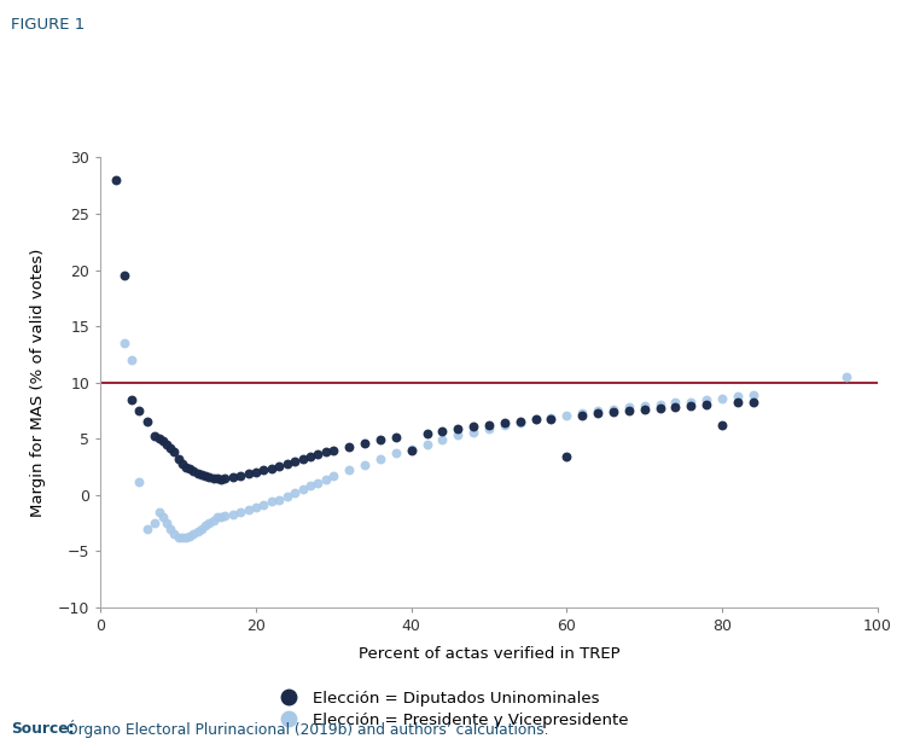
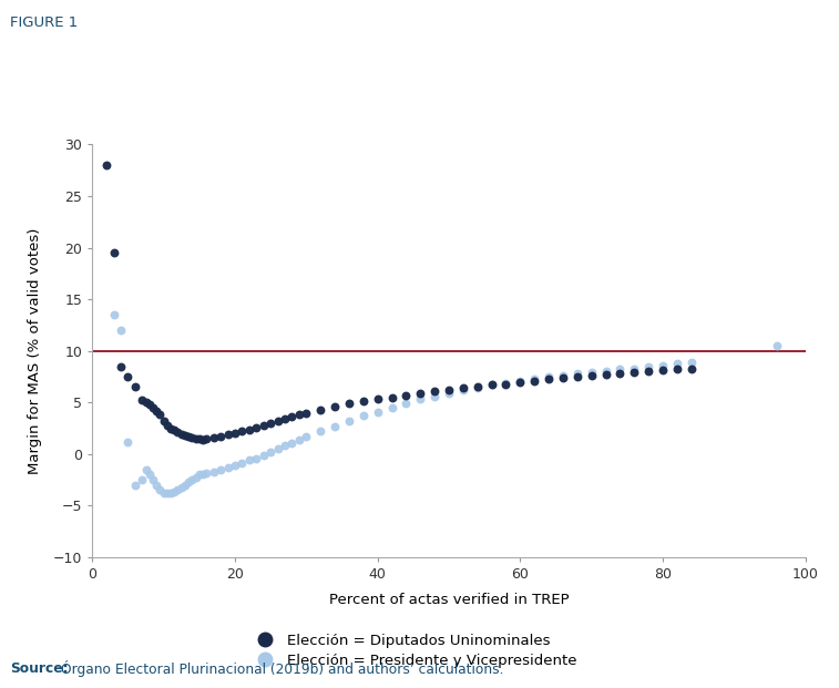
Elección = Diputados Uninominales/40: 4.0 -> 5.3
Elección = Diputados Uninominales/60: 3.4 -> 7.0
Elección = Diputados Uninominales/80: 6.2 -> 8.1
